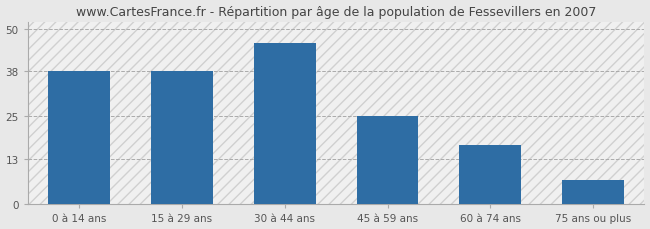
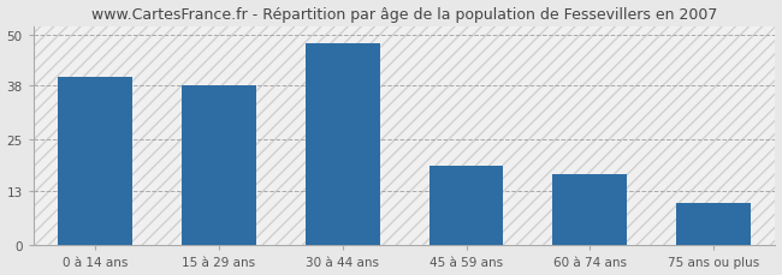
0 à 14 ans: 38 -> 40
30 à 44 ans: 46 -> 48
45 à 59 ans: 25 -> 19
75 ans ou plus: 7 -> 10
